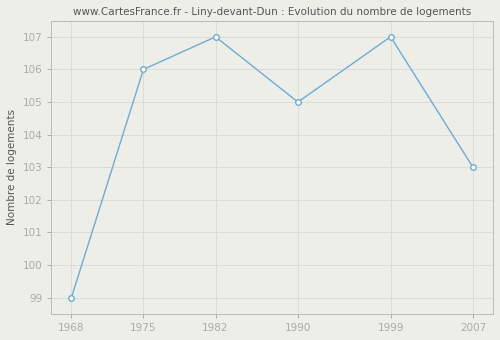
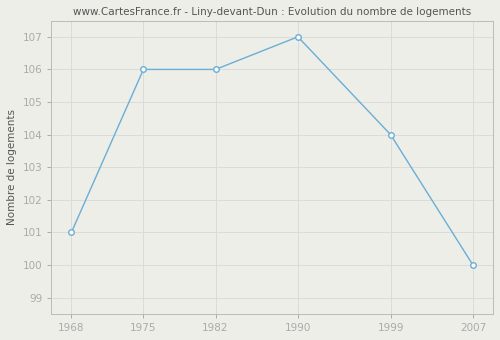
1968: 99 -> 101
1982: 107 -> 106
1990: 105 -> 107
1999: 107 -> 104
2007: 103 -> 100
